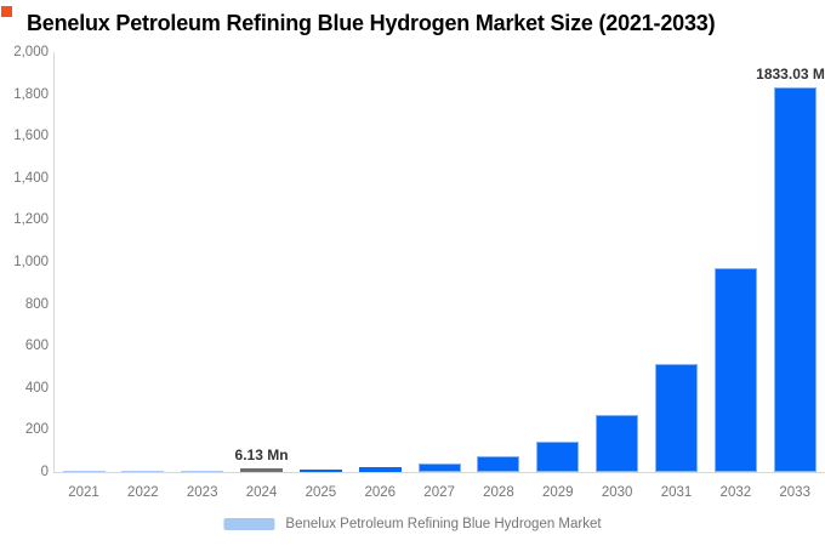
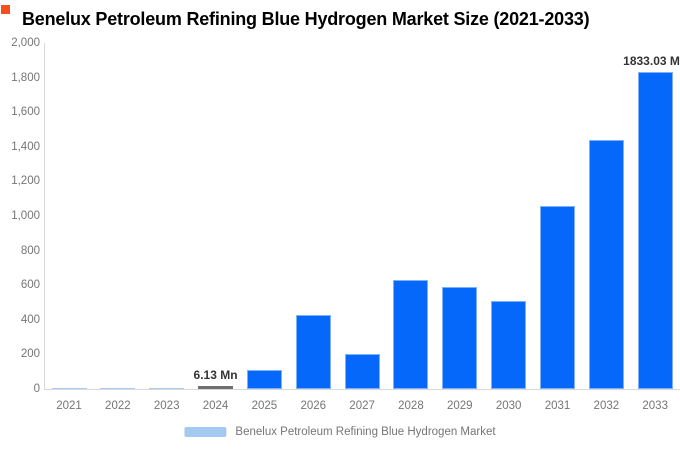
2025: 10 -> 110
2026: 20 -> 430
2027: 40 -> 200
2028: 80 -> 630
2029: 150 -> 590
2030: 270 -> 510
2031: 520 -> 1060
2032: 970 -> 1440
